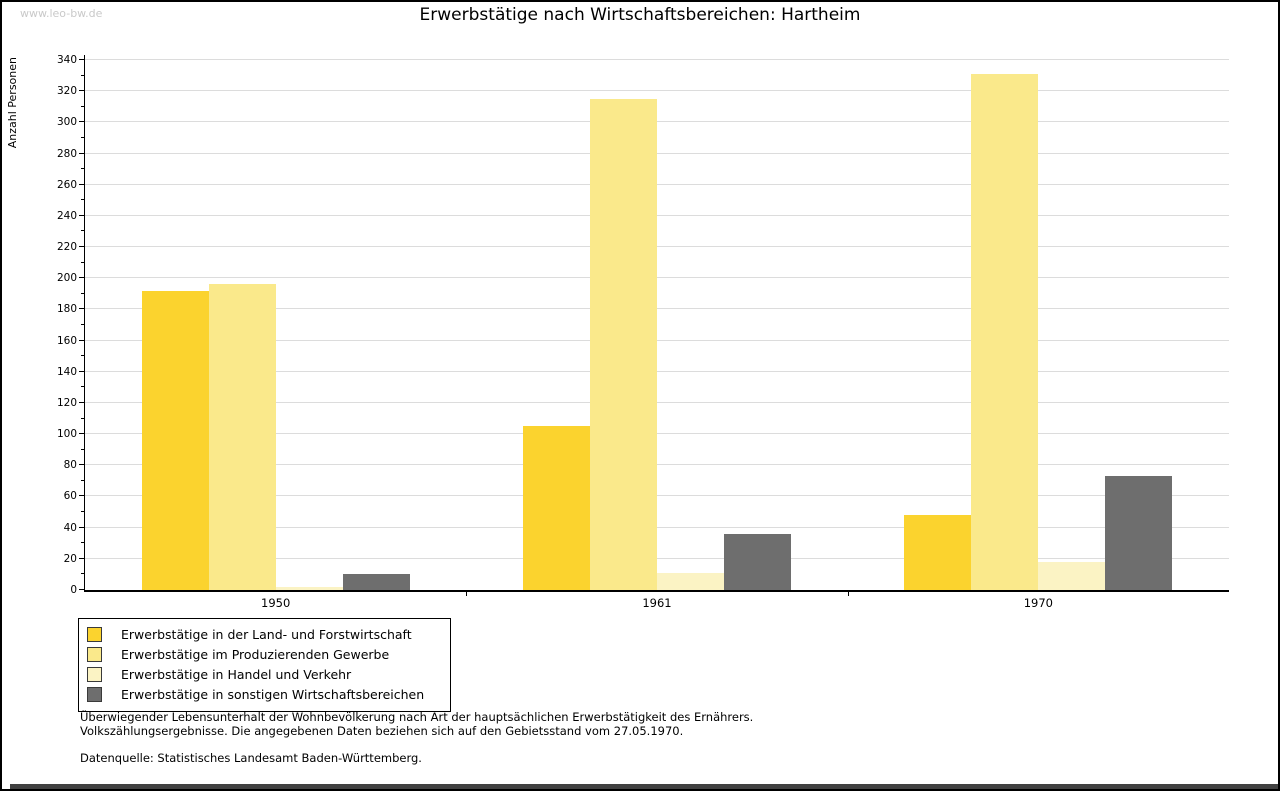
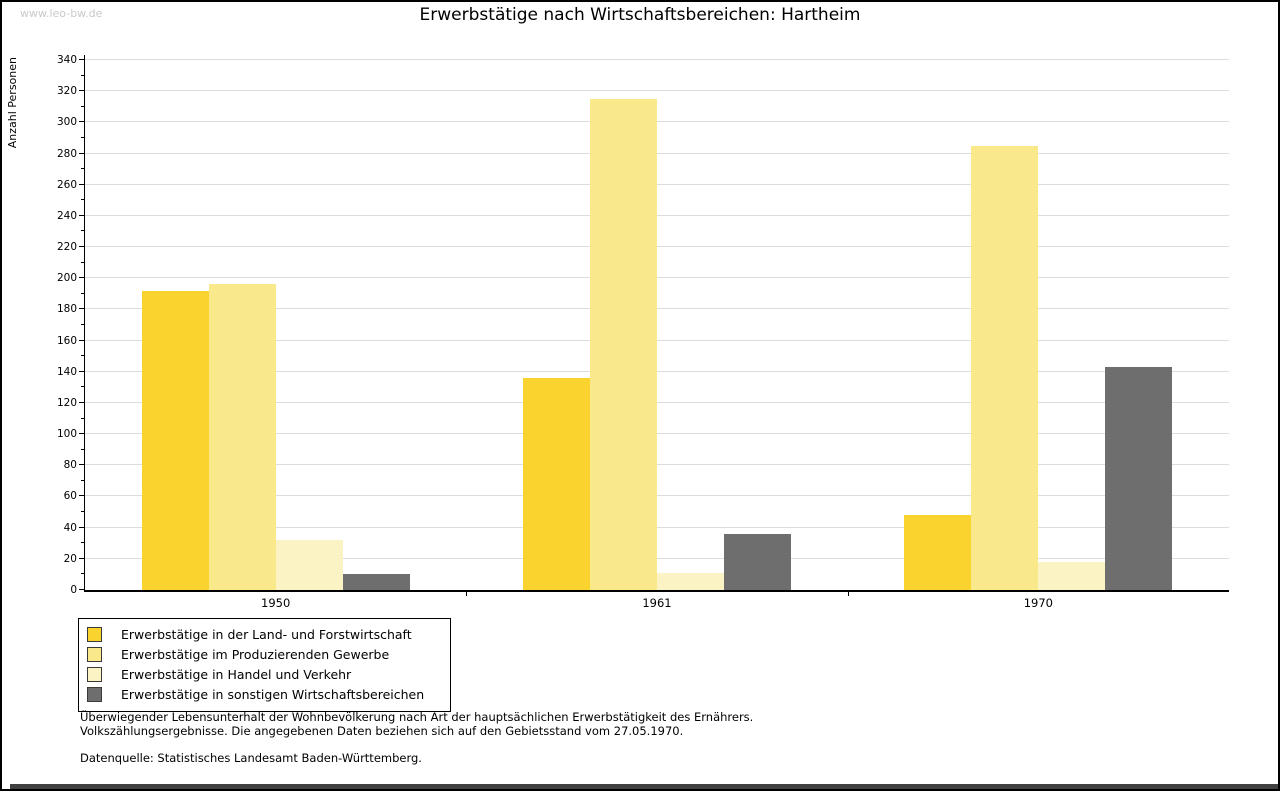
Erwerbstätige in Handel und Verkehr/1950: 2 -> 32
Erwerbstätige in der Land- und Forstwirtschaft/1961: 105 -> 136
Erwerbstätige im Produzierenden Gewerbe/1970: 331 -> 285
Erwerbstätige in sonstigen Wirtschaftsbereichen/1970: 73 -> 143
